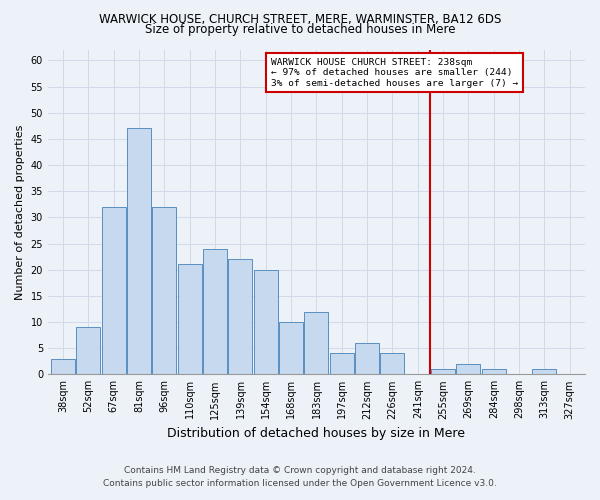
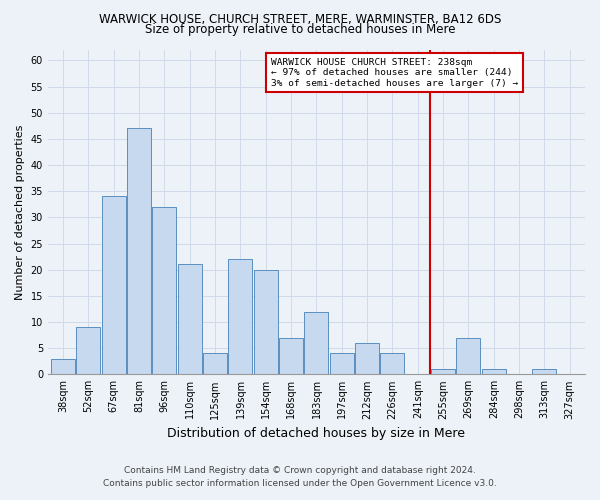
67sqm: 32 -> 34
125sqm: 24 -> 4
168sqm: 10 -> 7
269sqm: 2 -> 7
